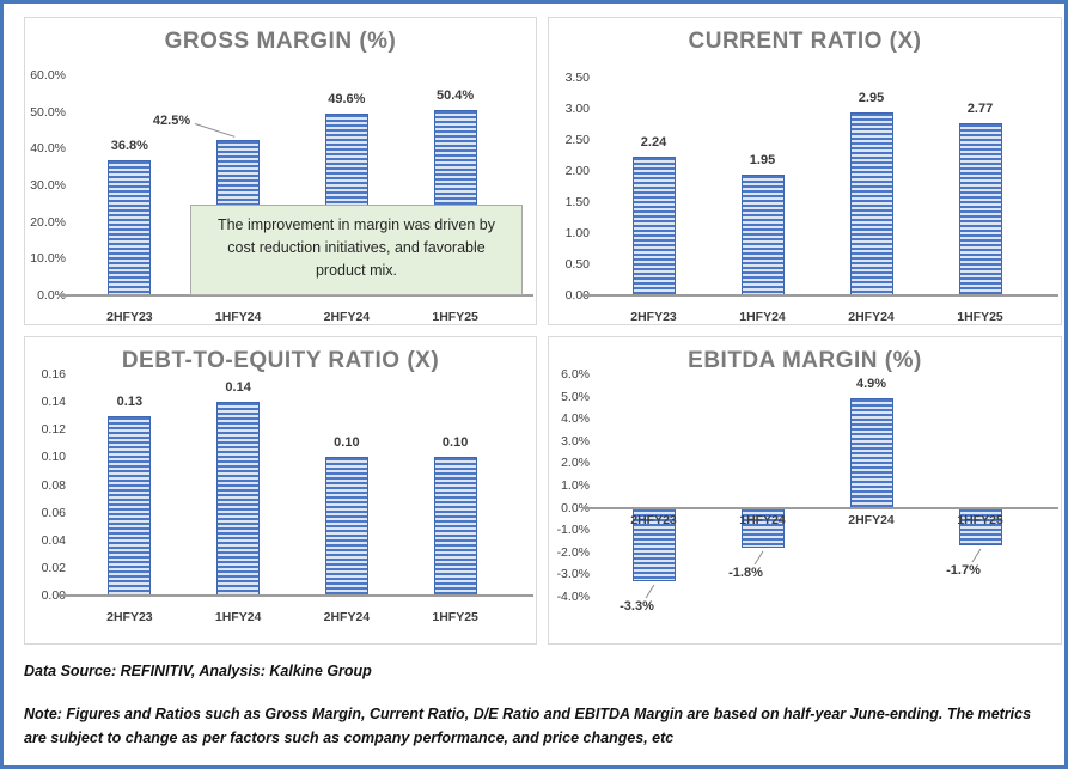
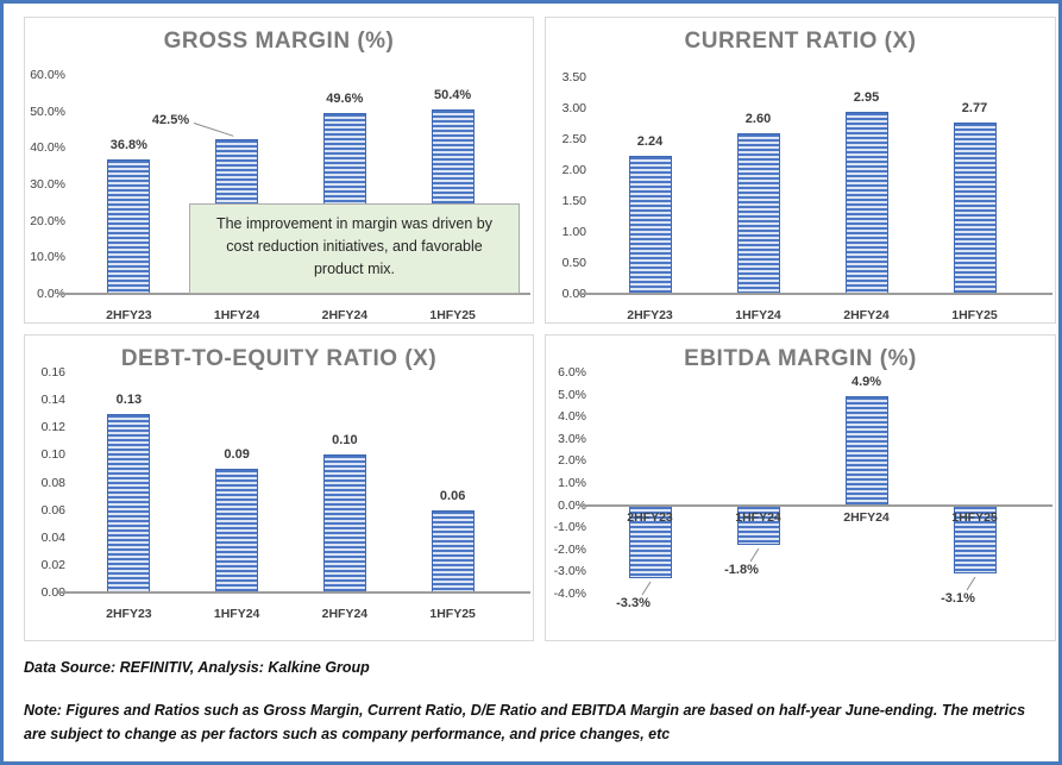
CURRENT RATIO (X)/1HFY24: 1.95 -> 2.60
DEBT-TO-EQUITY RATIO (X)/1HFY24: 0.14 -> 0.09
DEBT-TO-EQUITY RATIO (X)/1HFY25: 0.10 -> 0.06
EBITDA MARGIN (%)/1HFY25: -1.7% -> -3.1%
